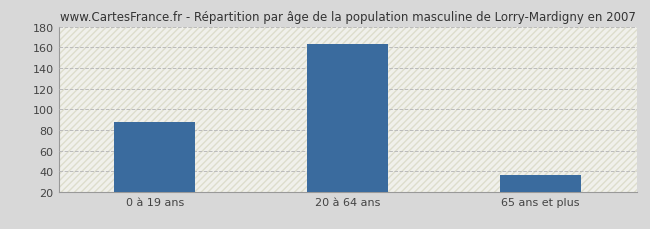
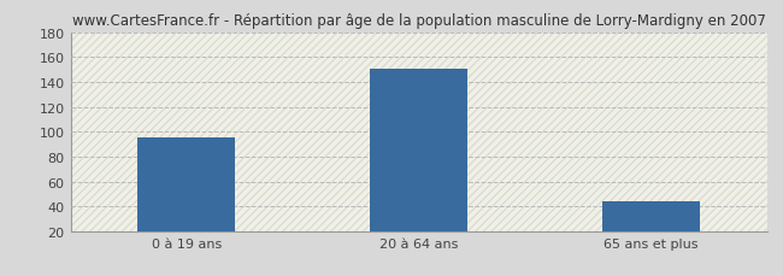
0 à 19 ans: 88 -> 96
20 à 64 ans: 163 -> 151
65 ans et plus: 37 -> 44
